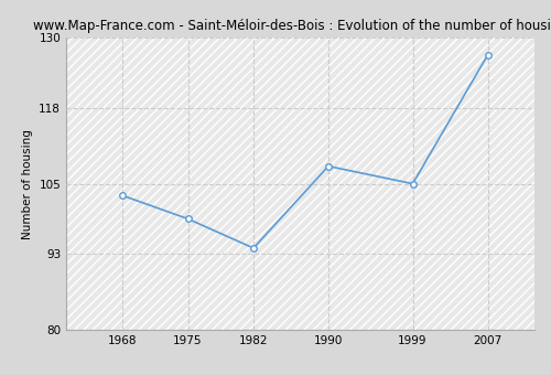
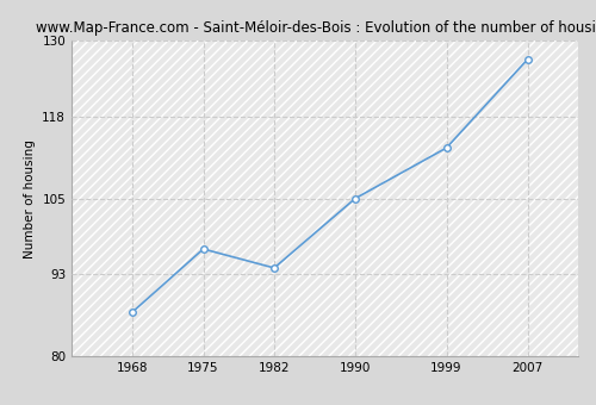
1968: 103 -> 87
1975: 99 -> 97
1990: 108 -> 105
1999: 105 -> 113
